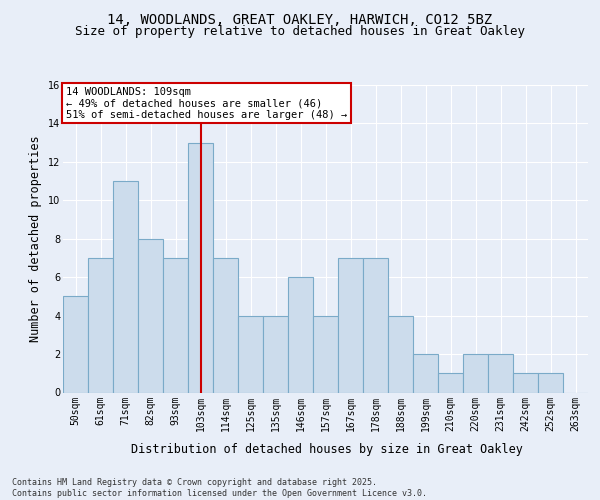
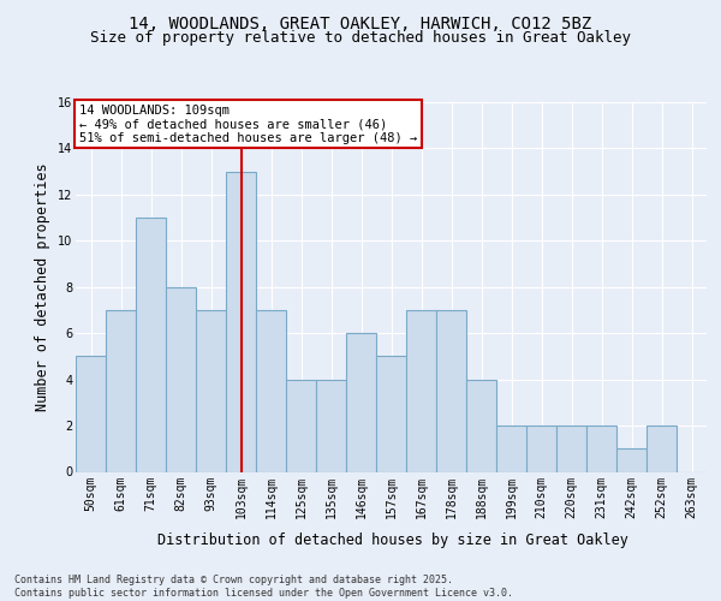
157sqm: 4 -> 5
210sqm: 1 -> 2
252sqm: 1 -> 2
